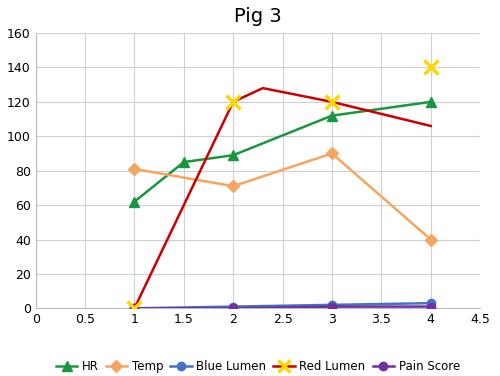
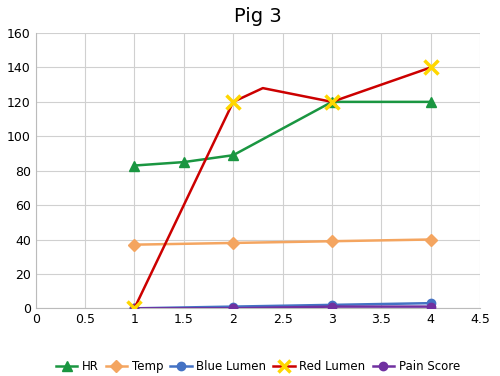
HR/1: 62 -> 83
Temp/1: 81 -> 37
Temp/2: 71 -> 38
HR/3: 112 -> 120
Temp/3: 90 -> 39
Red Lumen/4: 106 -> 140
